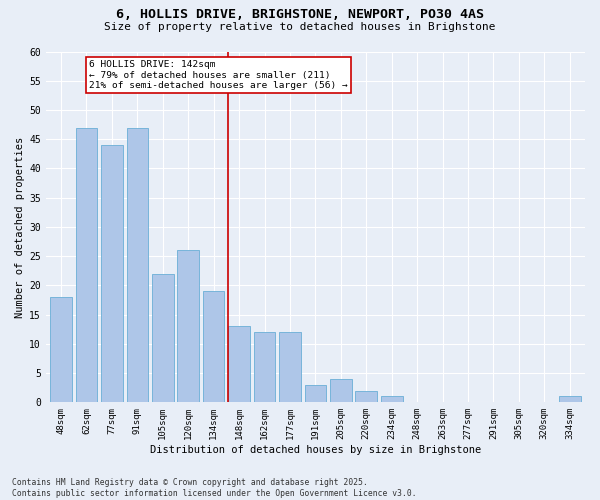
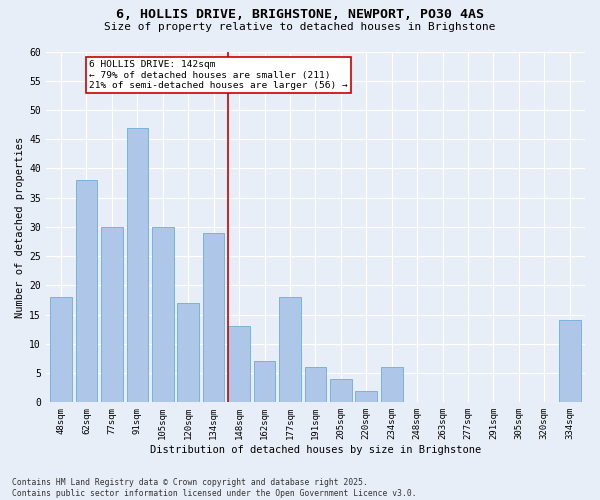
62sqm: 47 -> 38
77sqm: 44 -> 30
105sqm: 22 -> 30
120sqm: 26 -> 17
134sqm: 19 -> 29
162sqm: 12 -> 7
177sqm: 12 -> 18
191sqm: 3 -> 6
234sqm: 1 -> 6
334sqm: 1 -> 14
